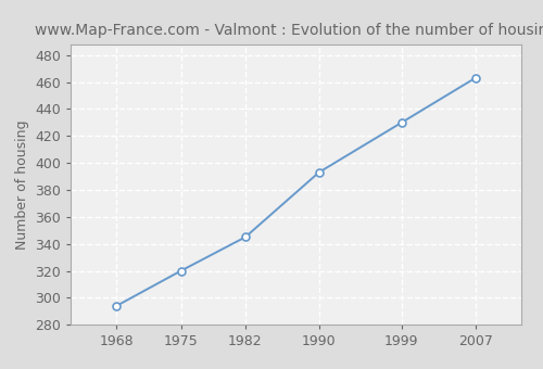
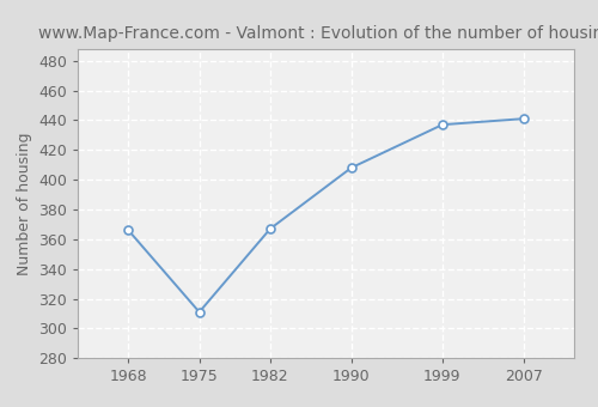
1968: 294 -> 366
1975: 320 -> 311
1982: 345 -> 367
1990: 393 -> 408
1999: 430 -> 437
2007: 463 -> 441
